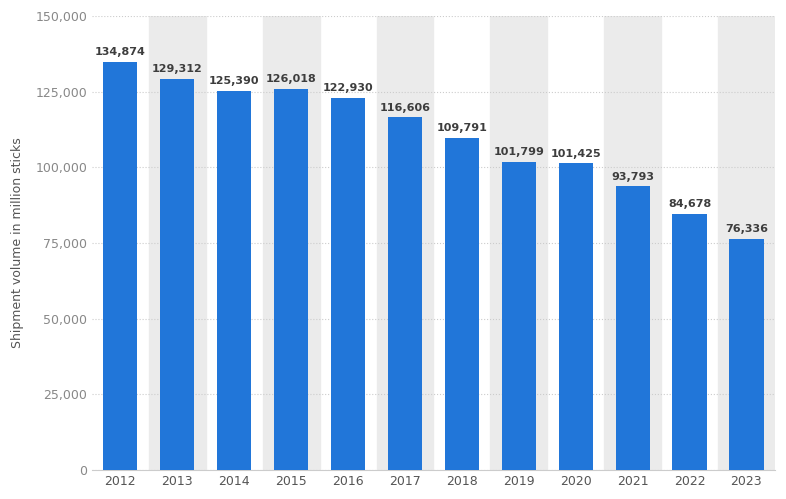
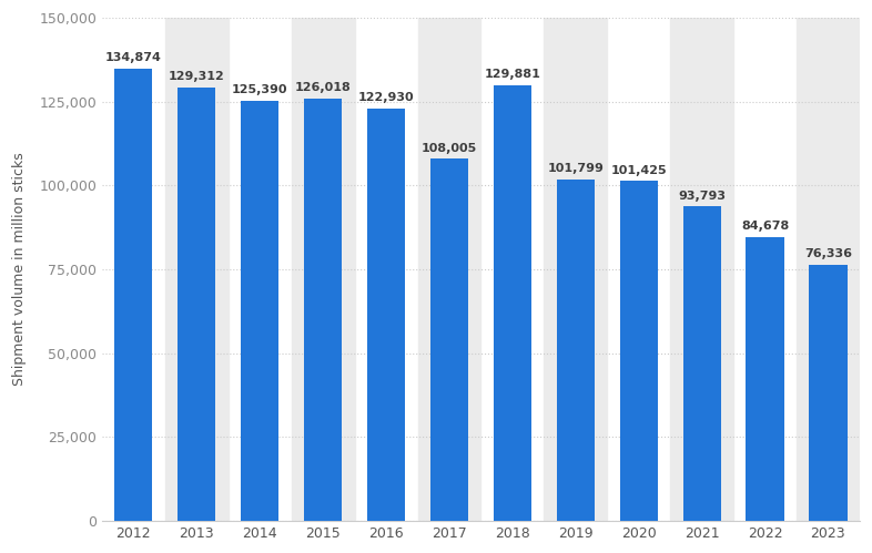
2017: 116,606 -> 108,005
2018: 109,791 -> 129,881
